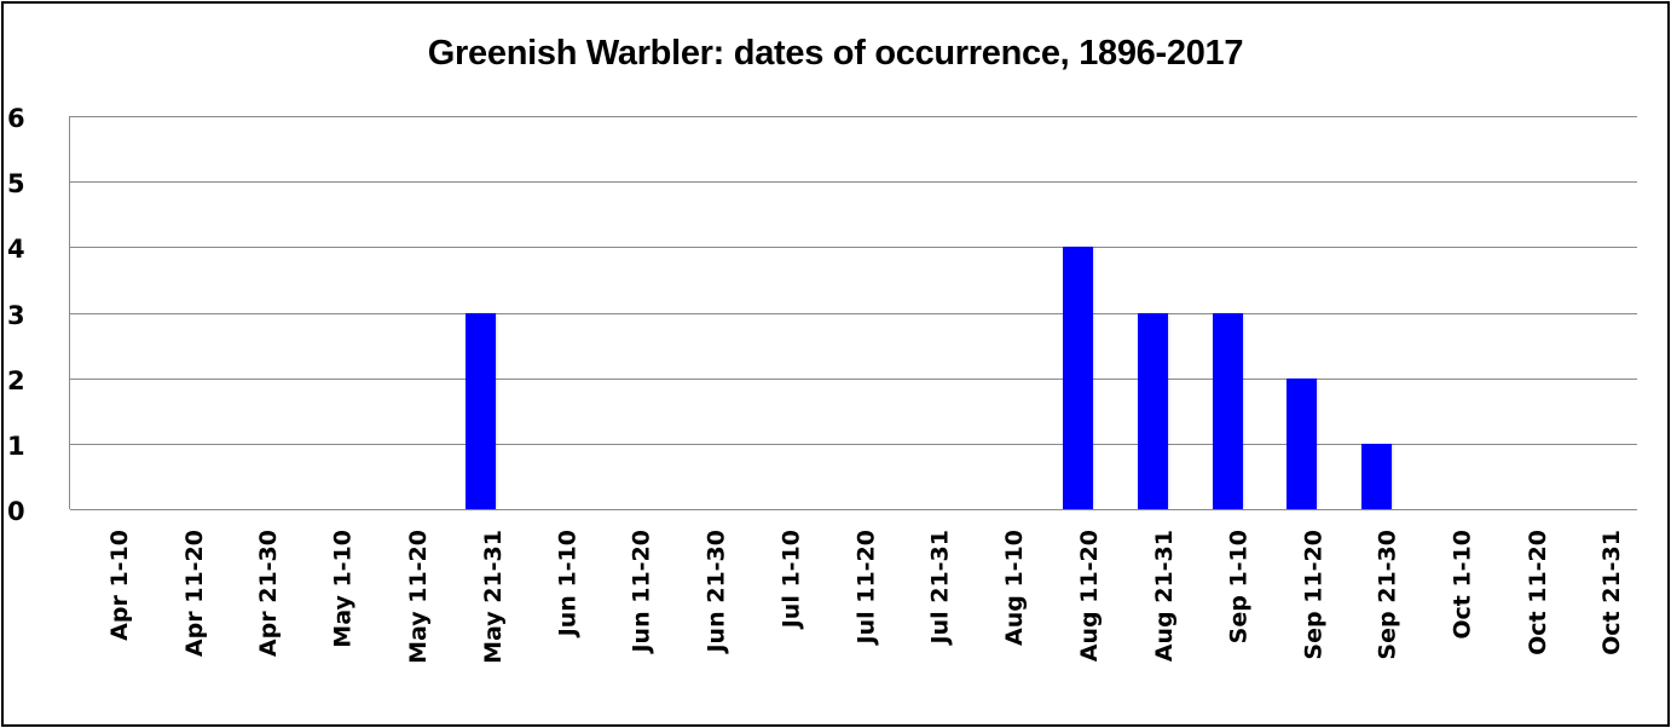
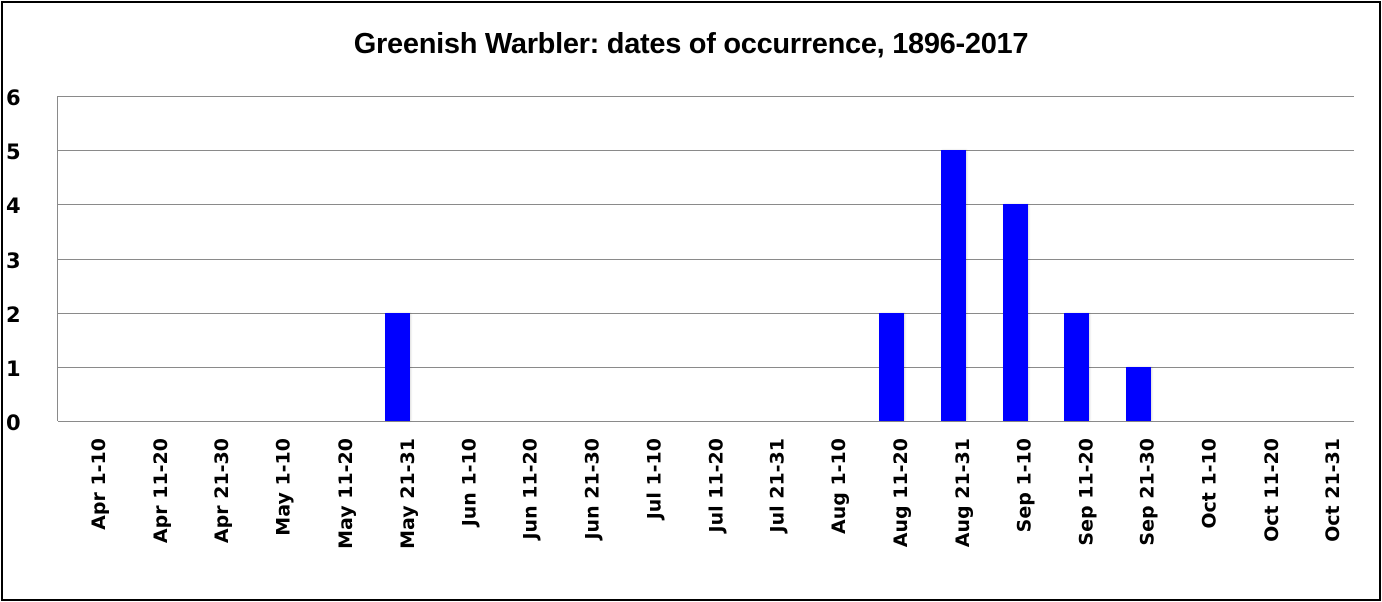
May 21-31: 3 -> 2
Aug 11-20: 4 -> 2
Aug 21-31: 3 -> 5
Sep 1-10: 3 -> 4
